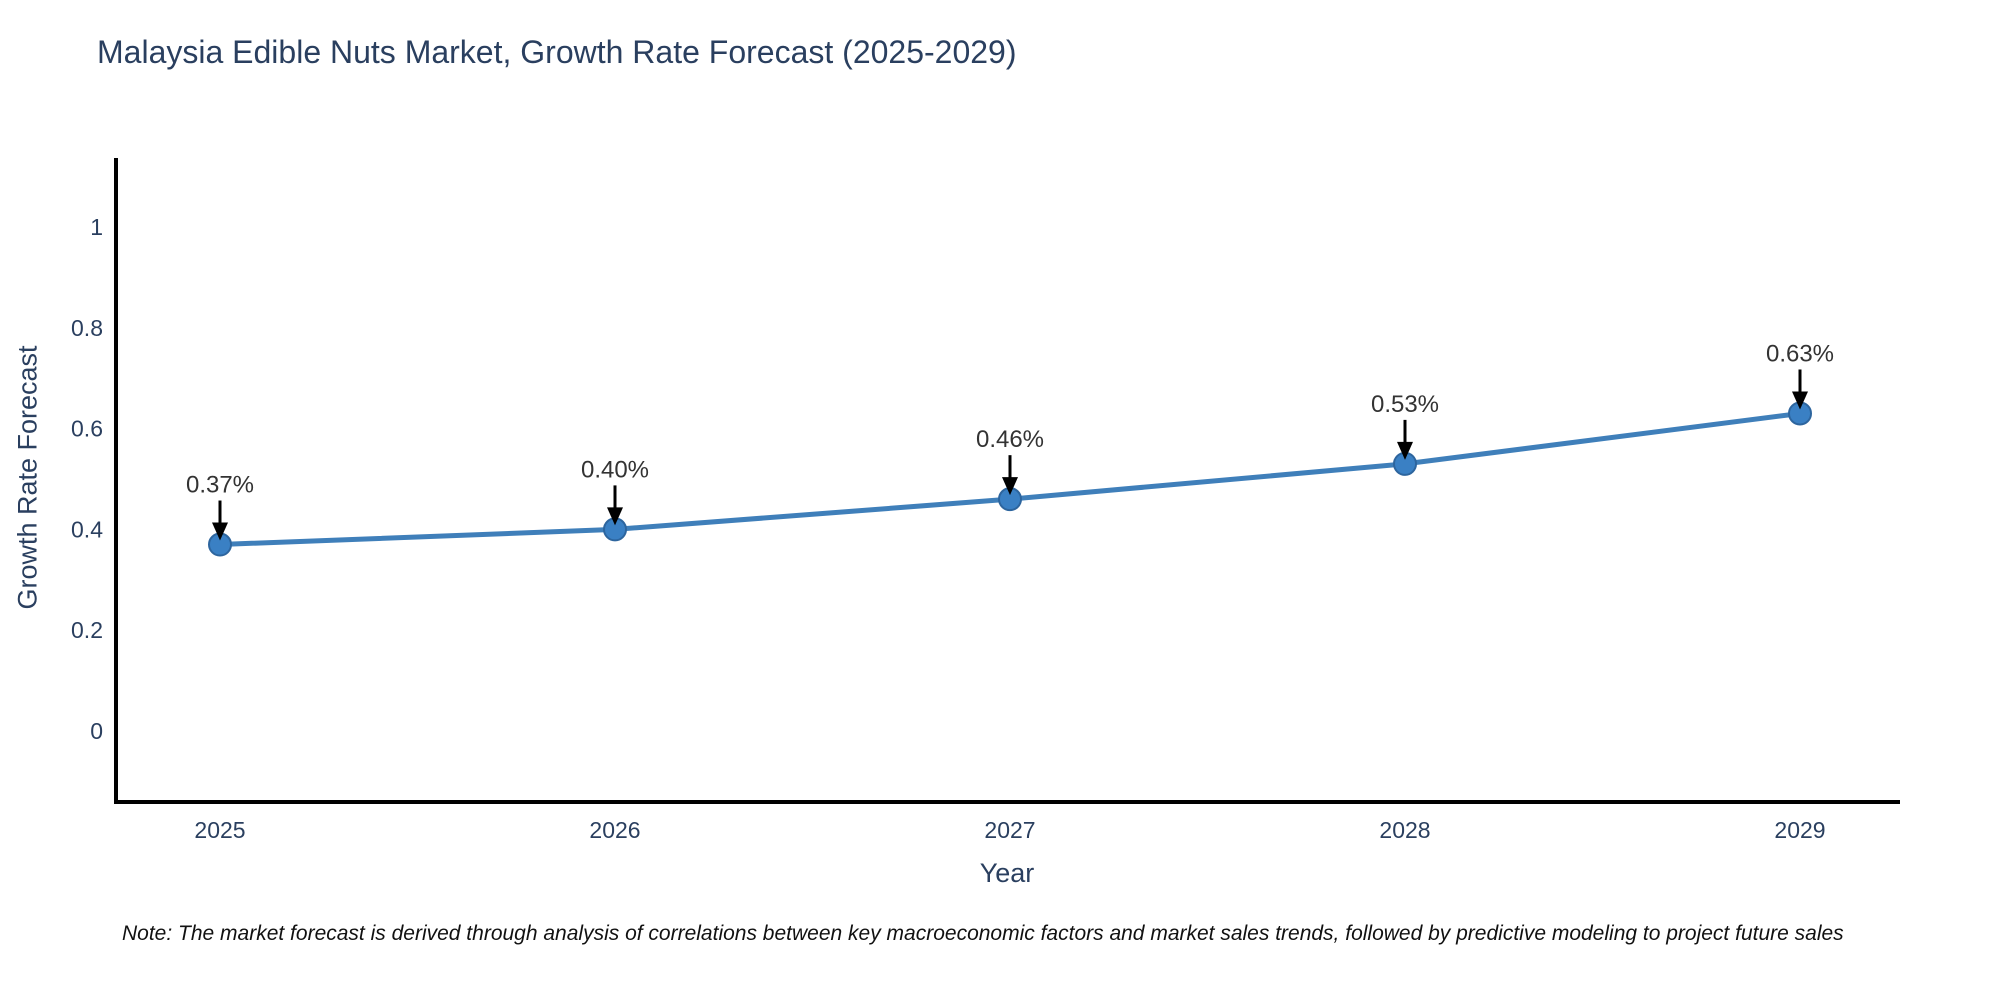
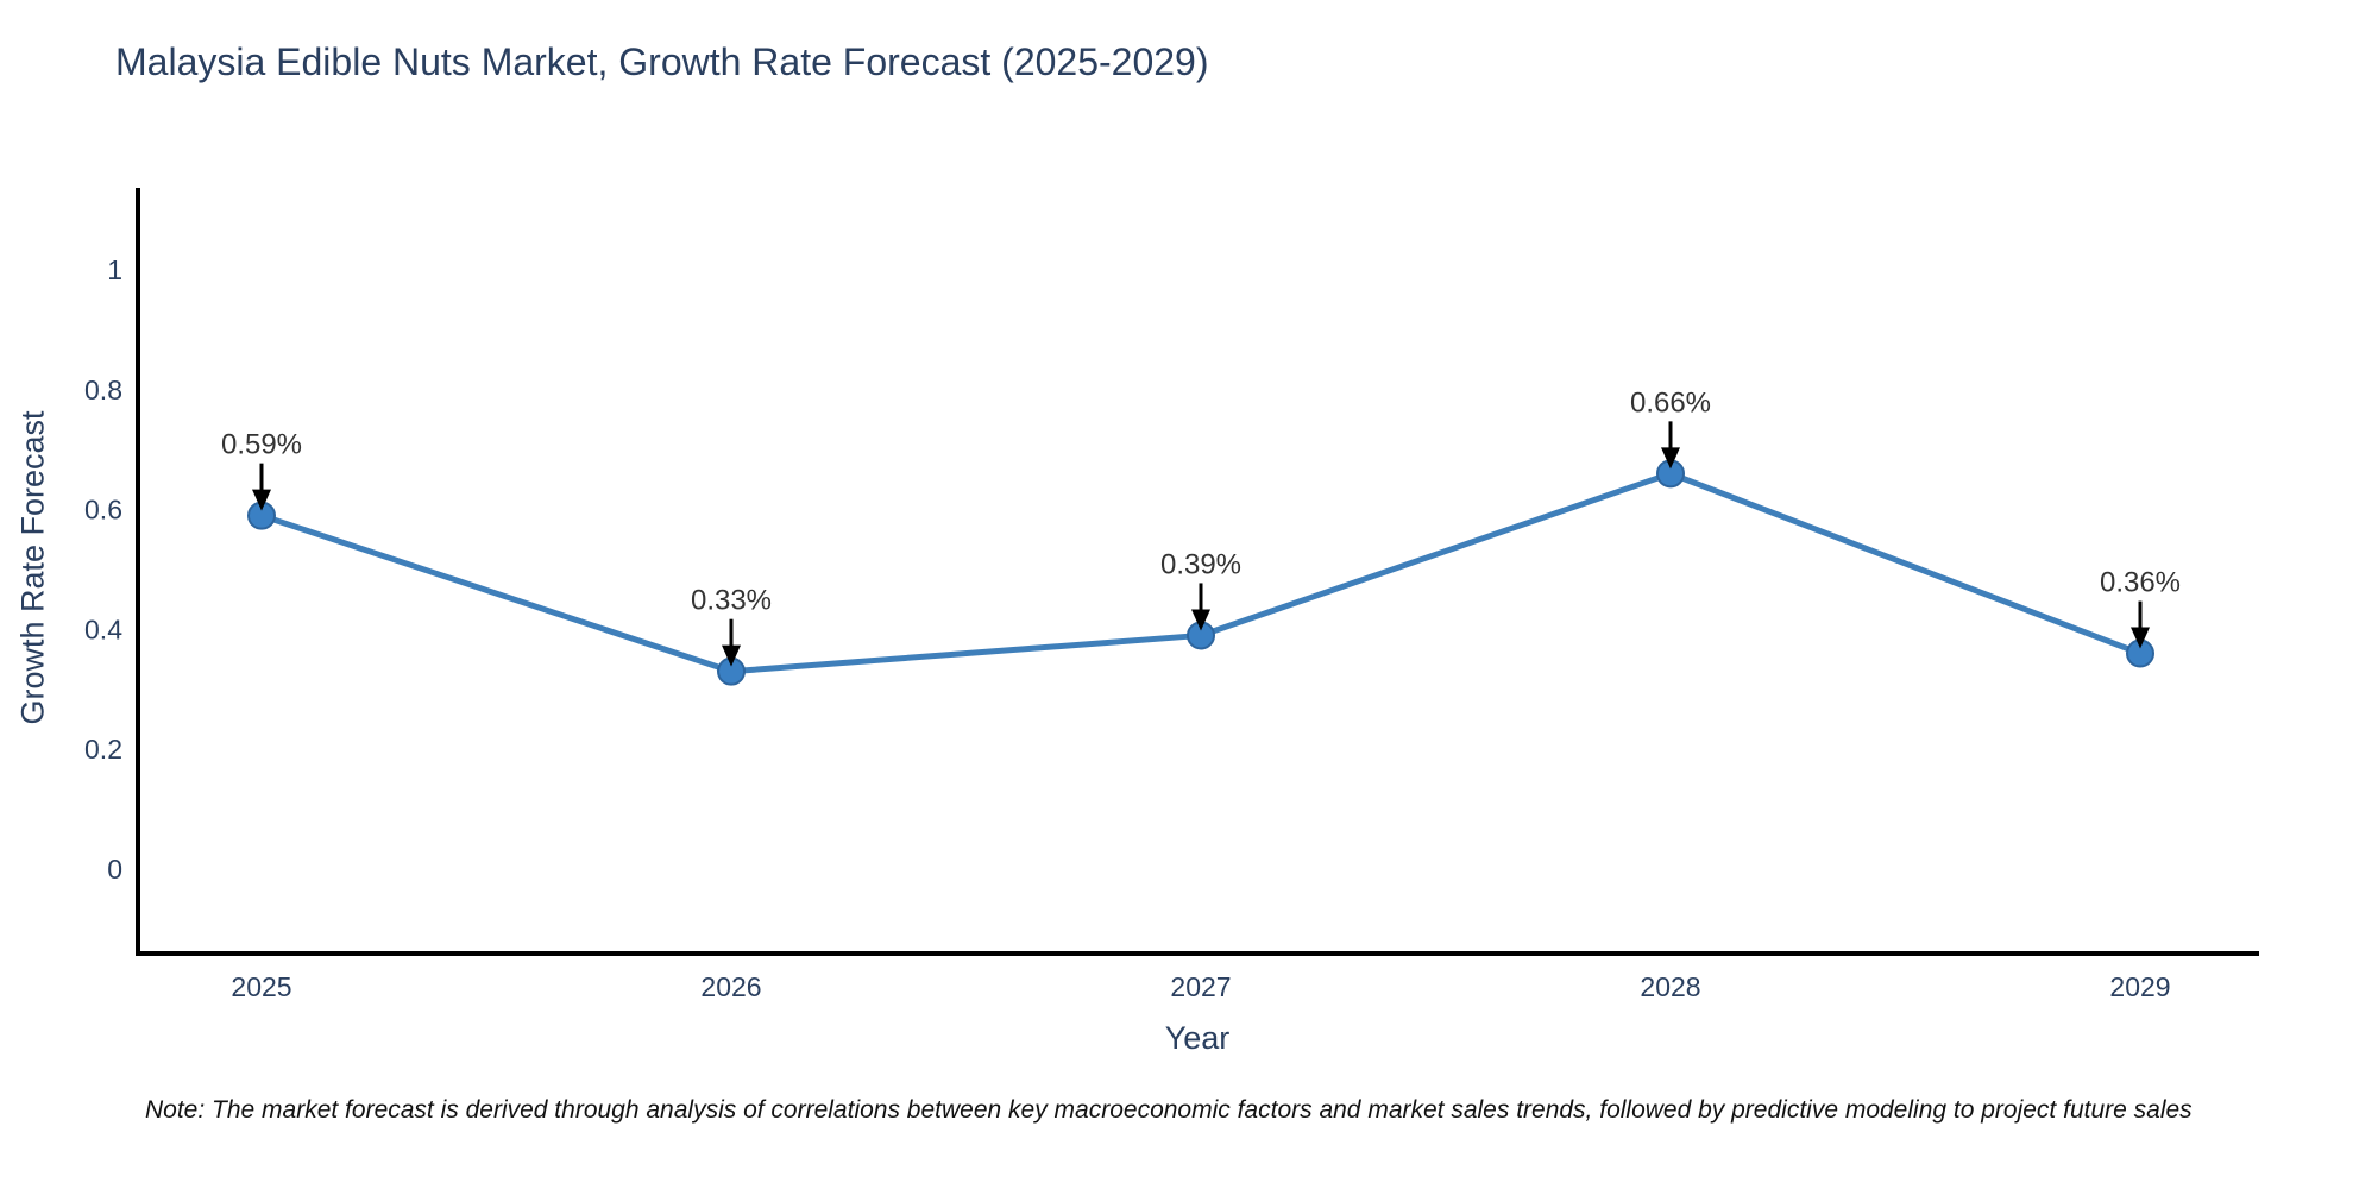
2025: 0.37% -> 0.59%
2026: 0.40% -> 0.33%
2027: 0.46% -> 0.39%
2028: 0.53% -> 0.66%
2029: 0.63% -> 0.36%
